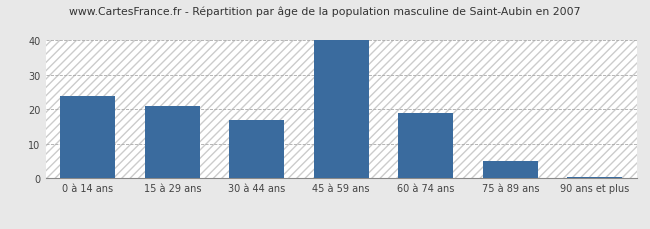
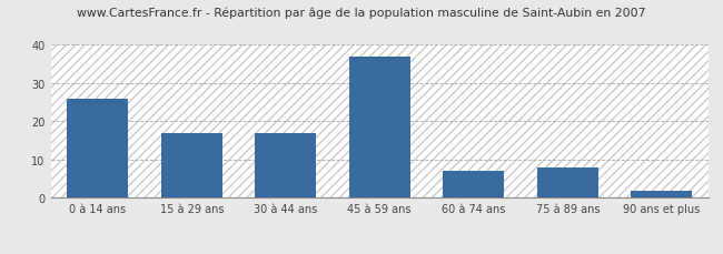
0 à 14 ans: 24.0 -> 26.0
15 à 29 ans: 21.0 -> 17.0
45 à 59 ans: 40.0 -> 37.0
60 à 74 ans: 19.0 -> 7.0
75 à 89 ans: 5.0 -> 8.0
90 ans et plus: 0.4 -> 2.0
